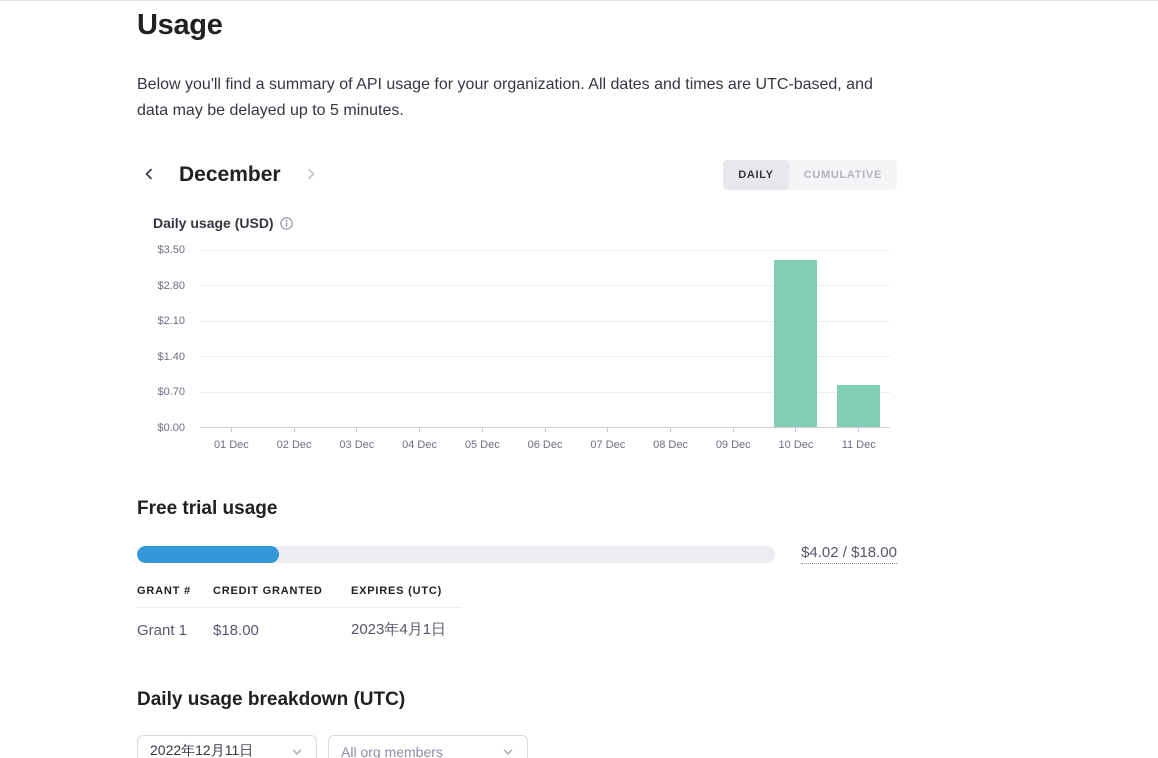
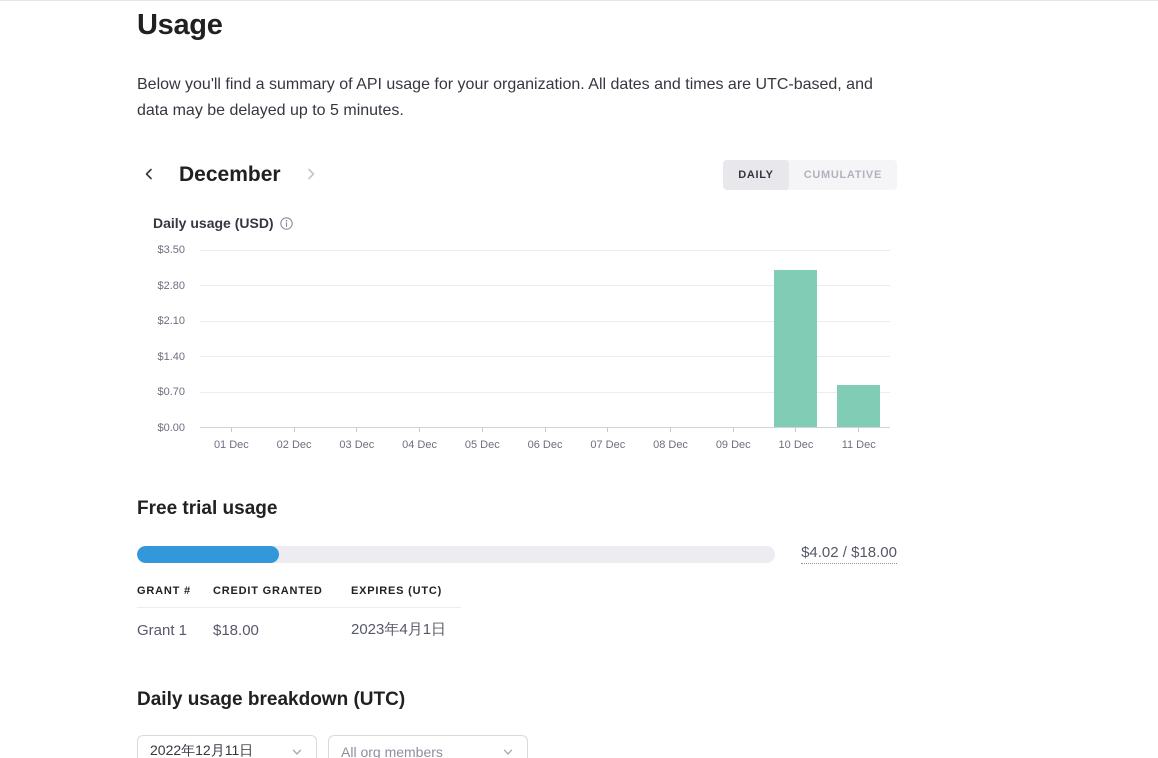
10 Dec: $3.3 -> $3.1
